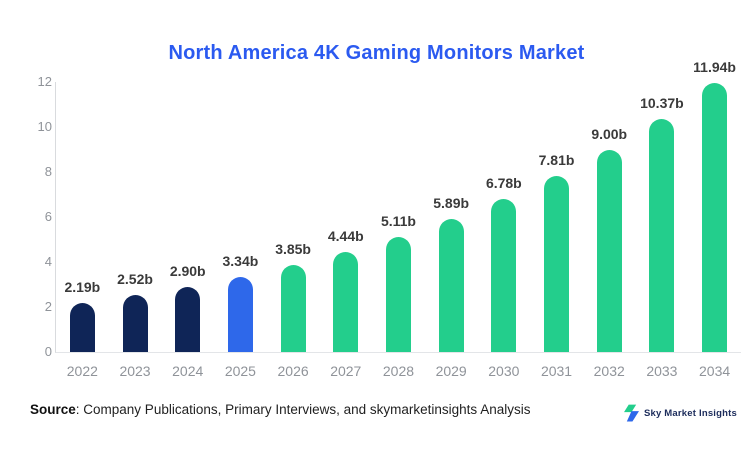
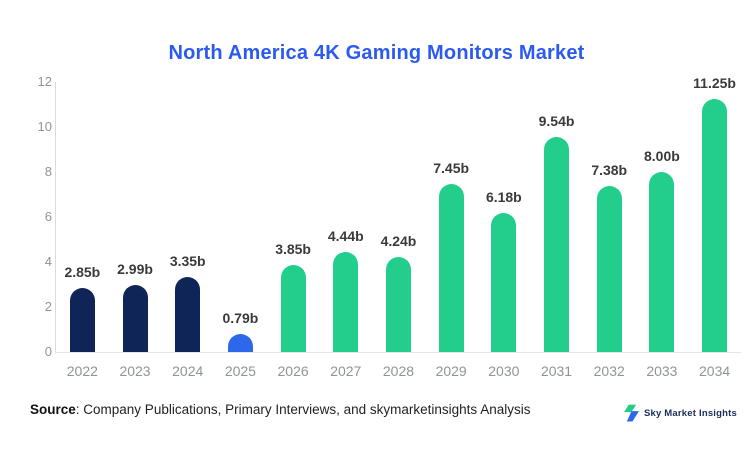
2022: 2.19b -> 2.85b
2023: 2.52b -> 2.99b
2024: 2.90b -> 3.35b
2025: 3.34b -> 0.79b
2028: 5.11b -> 4.24b
2029: 5.89b -> 7.45b
2030: 6.78b -> 6.18b
2031: 7.81b -> 9.54b
2032: 9.00b -> 7.38b
2033: 10.37b -> 8.00b
2034: 11.94b -> 11.25b
